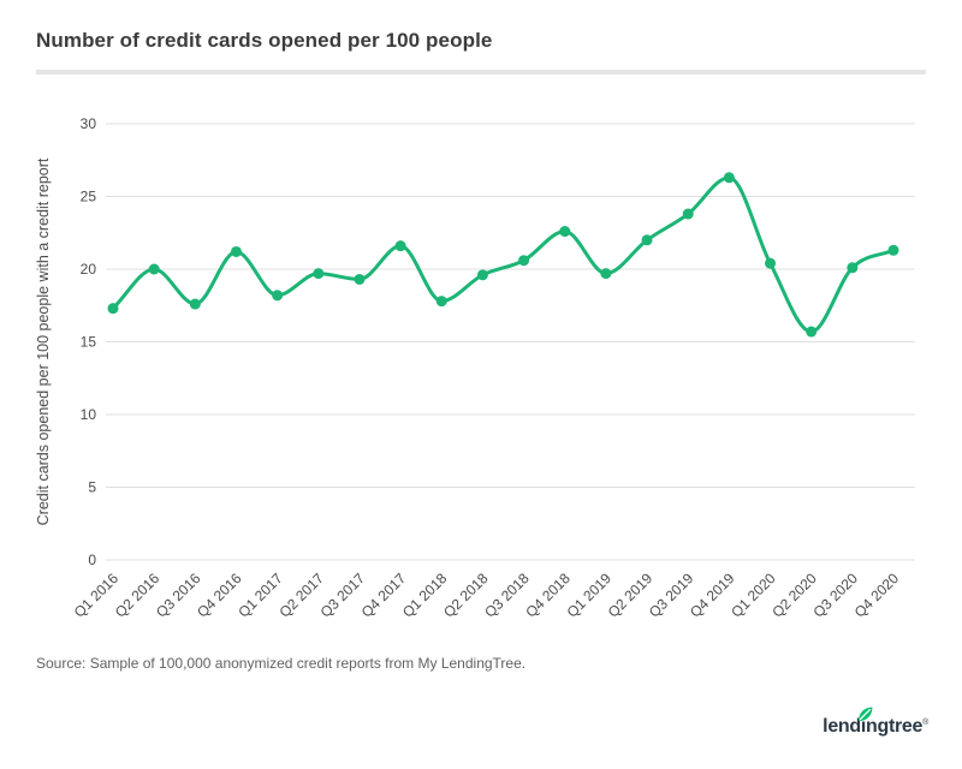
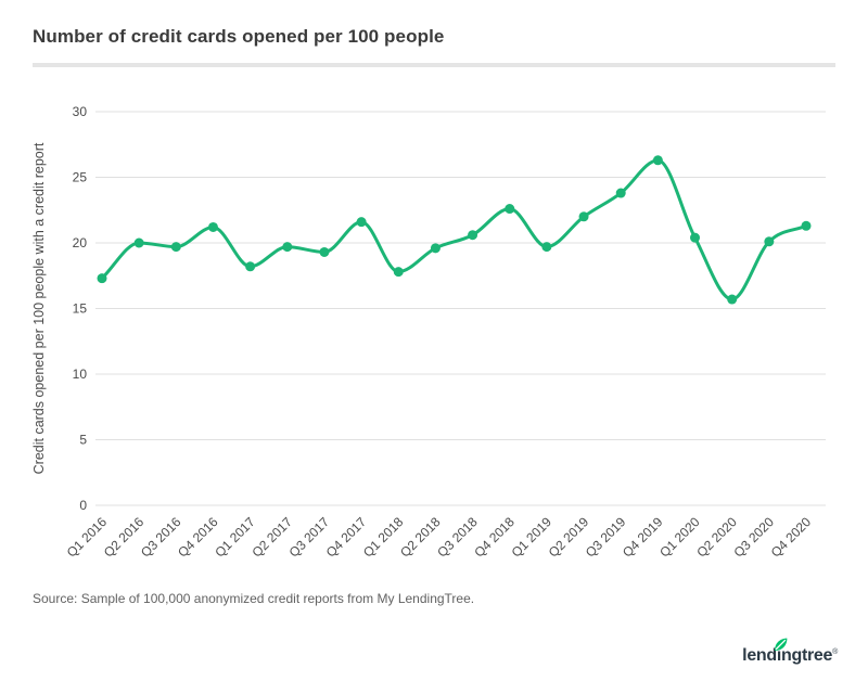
Q3 2016: 17.6 -> 19.7
